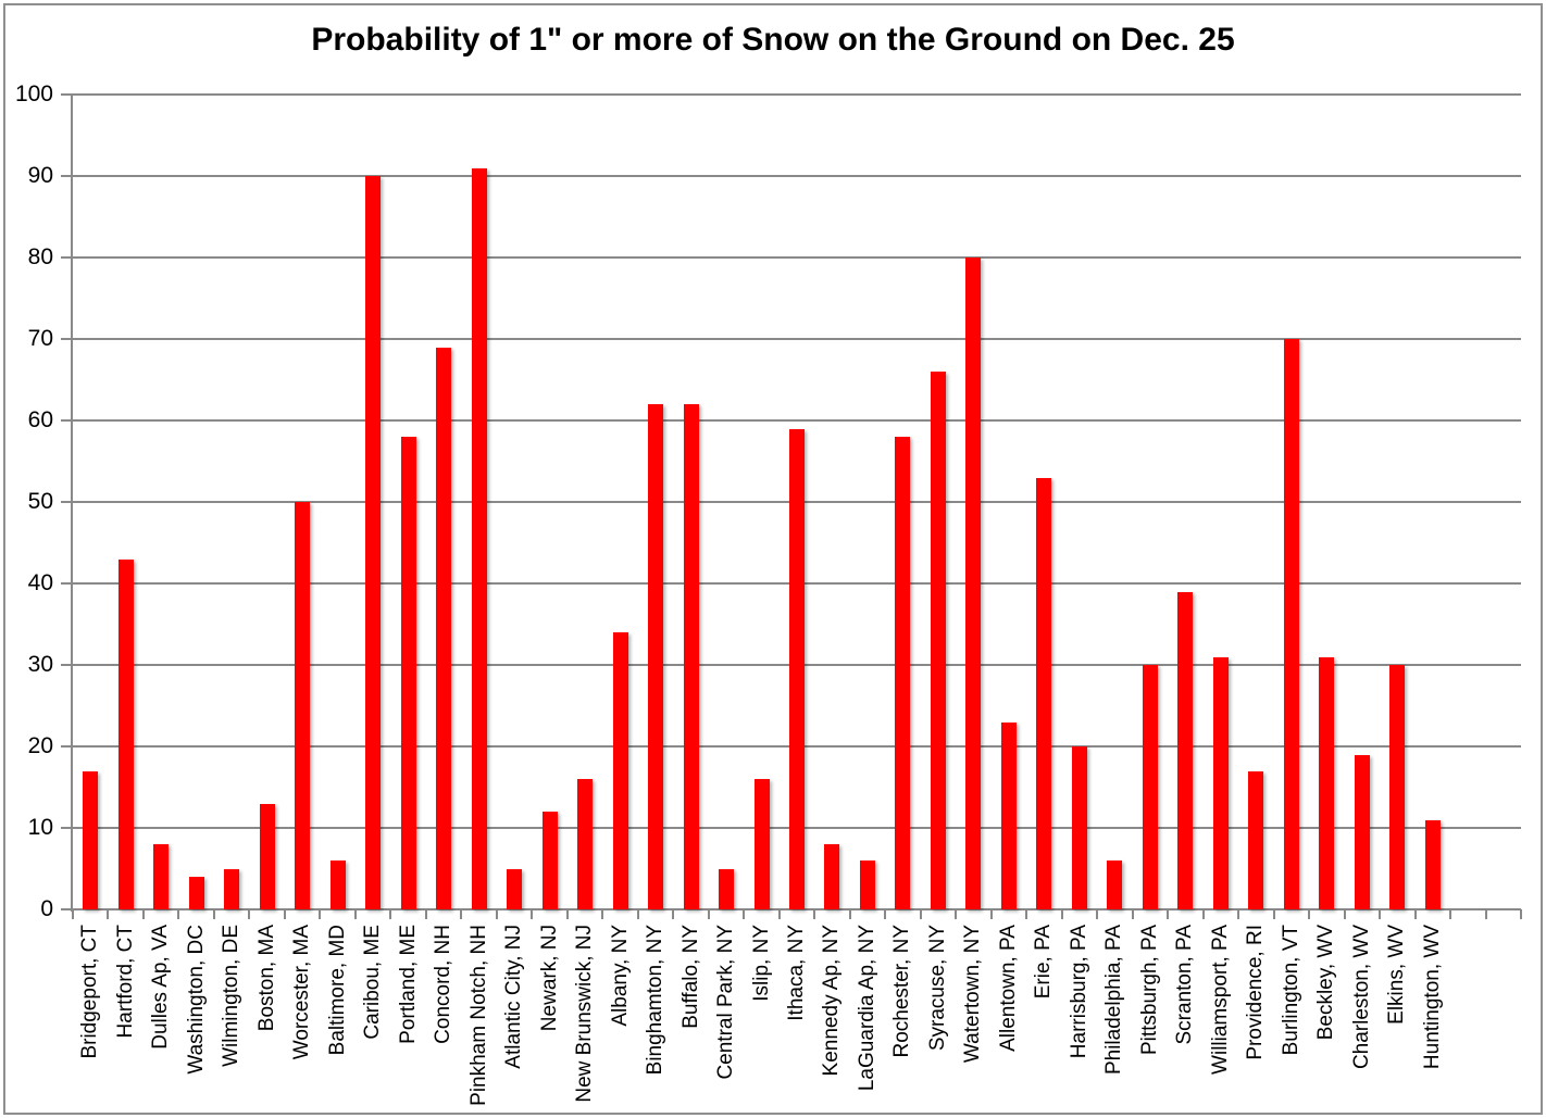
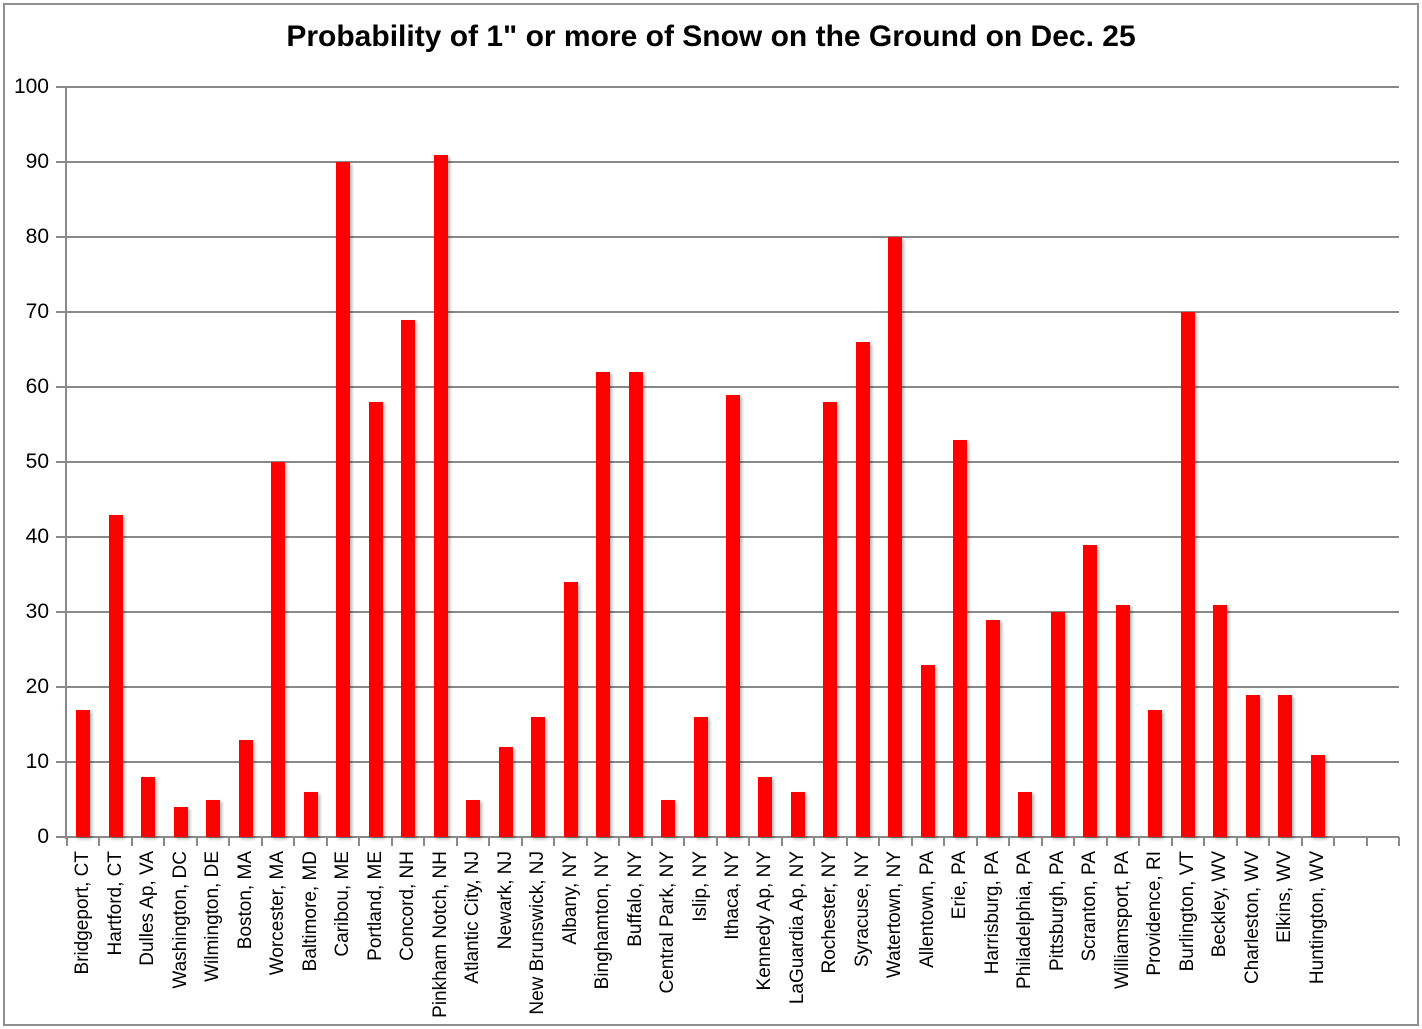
Harrisburg, PA: 20 -> 29
Elkins, WV: 30 -> 19
